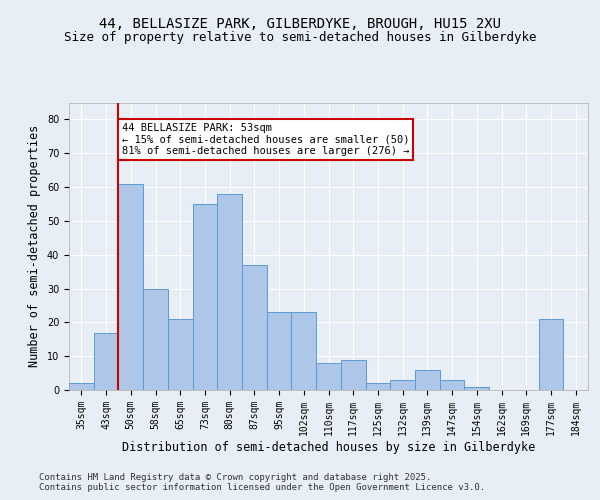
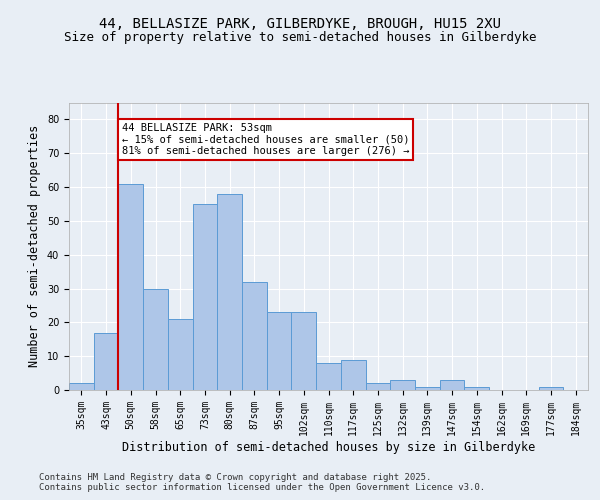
87sqm: 37 -> 32
139sqm: 6 -> 1
177sqm: 21 -> 1
